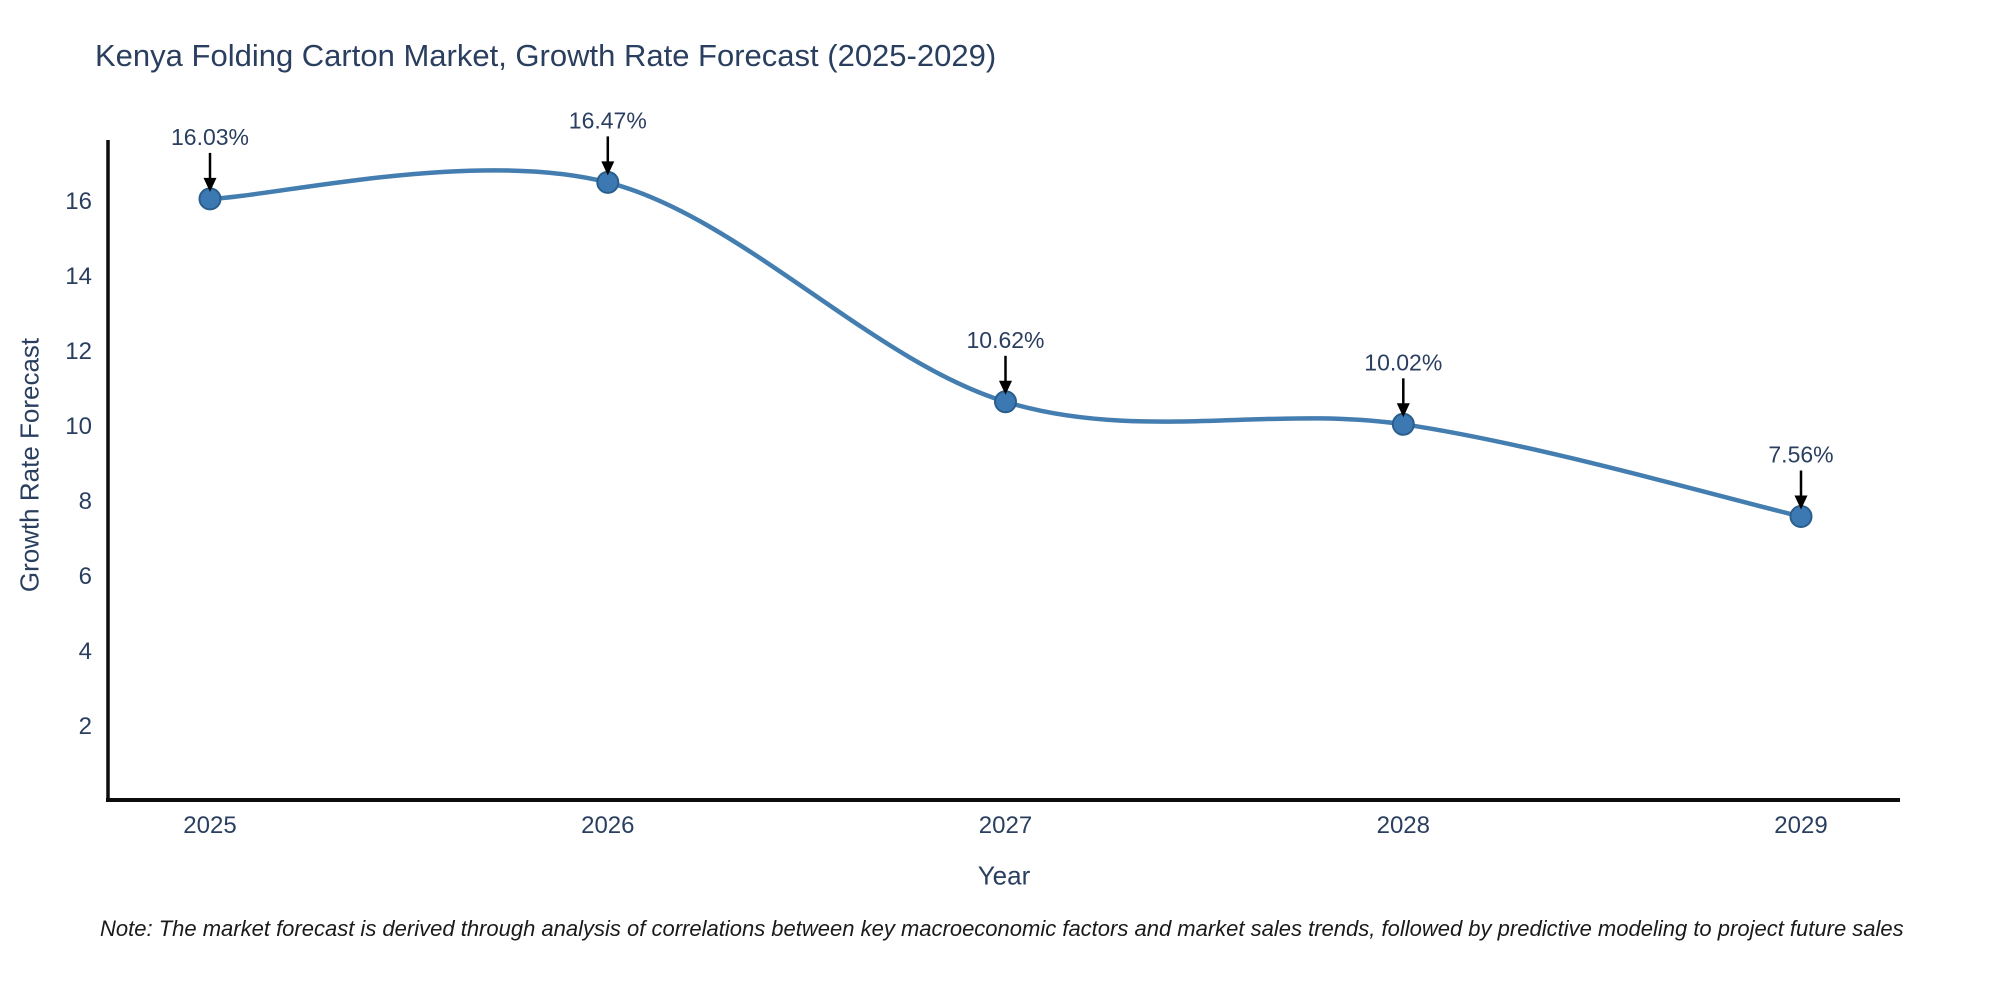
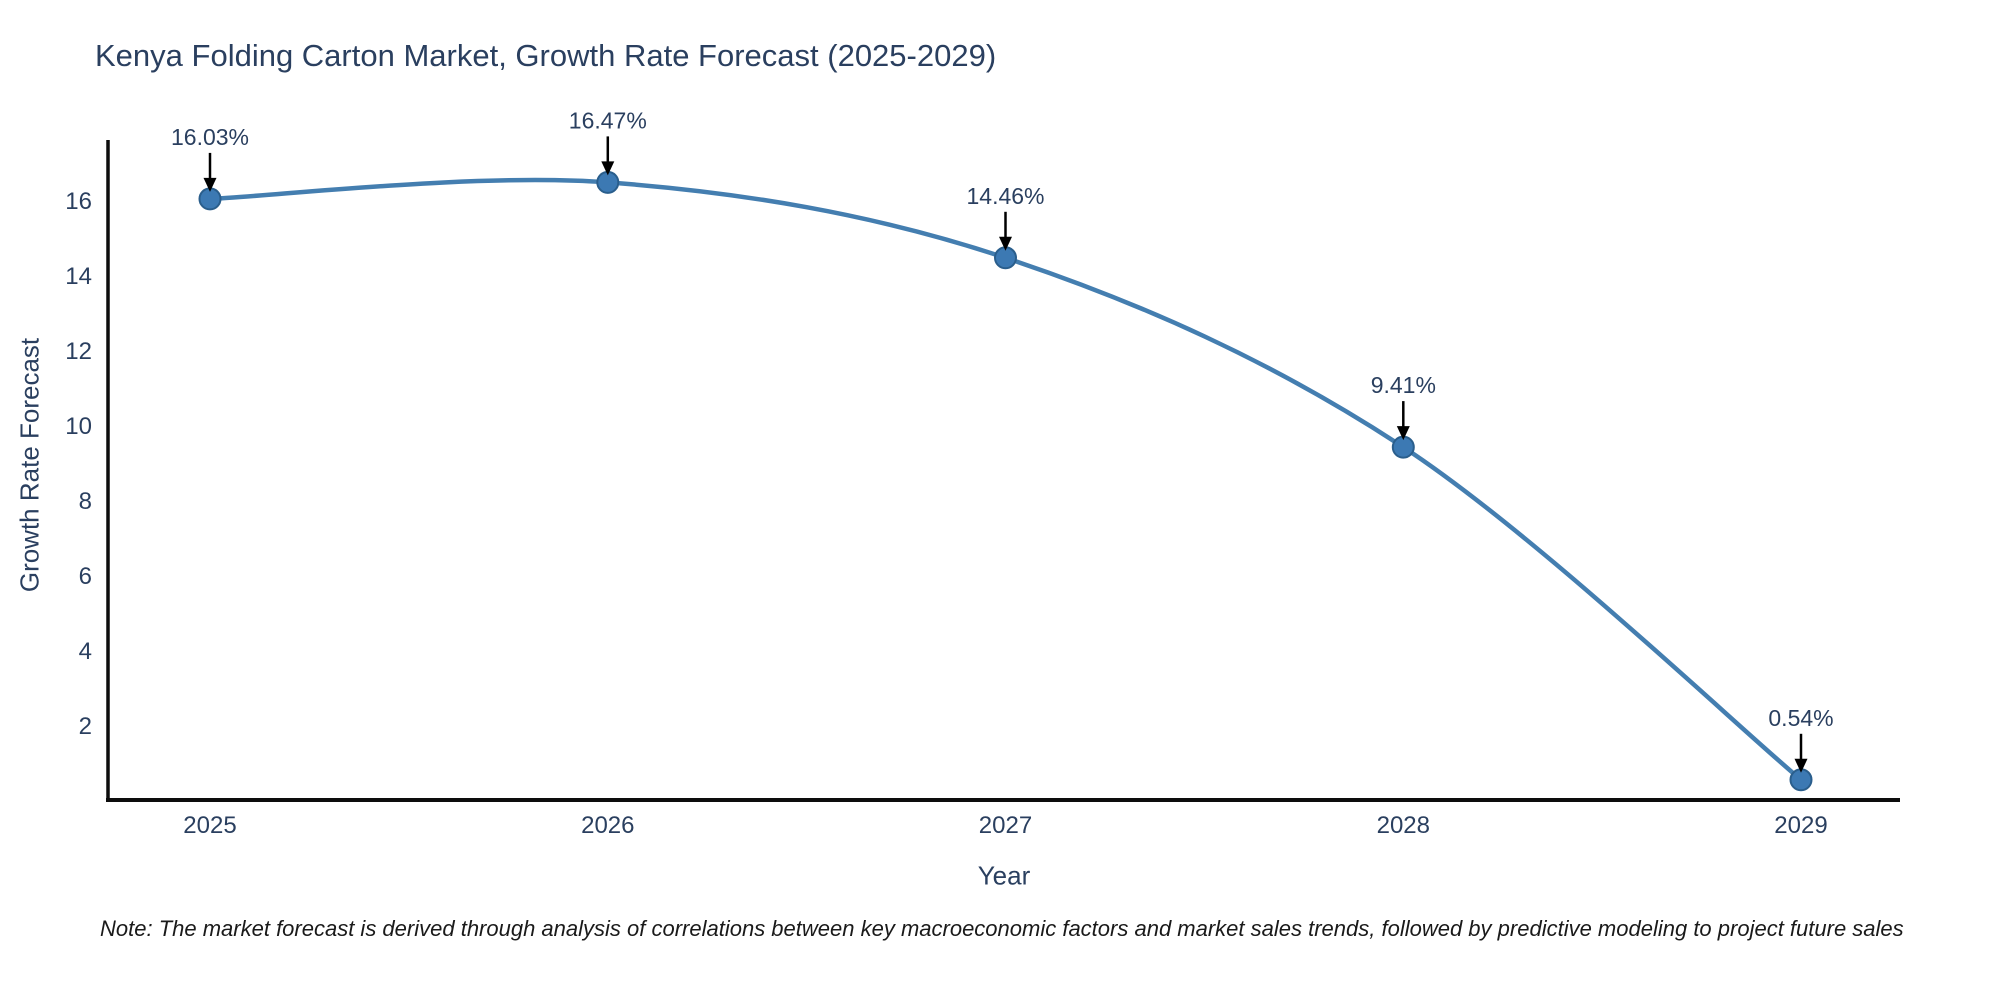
2027: 10.62% -> 14.46%
2028: 10.02% -> 9.41%
2029: 7.56% -> 0.54%
